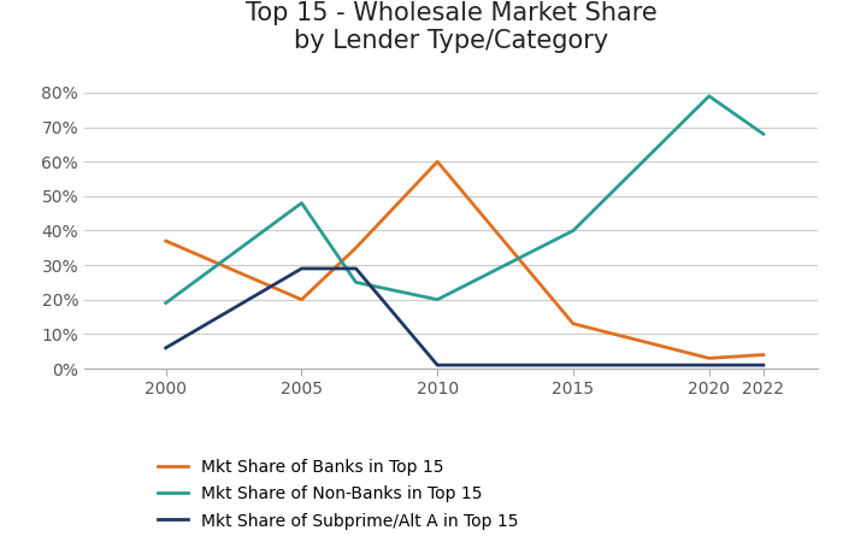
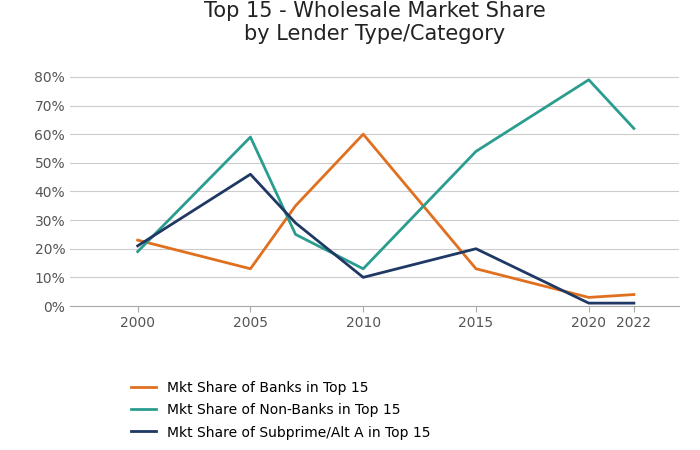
Mkt Share of Banks in Top 15/2000: 37% -> 23%
Mkt Share of Subprime/Alt A in Top 15/2000: 6% -> 21%
Mkt Share of Banks in Top 15/2005: 20% -> 13%
Mkt Share of Non-Banks in Top 15/2005: 48% -> 59%
Mkt Share of Subprime/Alt A in Top 15/2005: 29% -> 46%
Mkt Share of Non-Banks in Top 15/2010: 20% -> 13%
Mkt Share of Subprime/Alt A in Top 15/2010: 1% -> 10%
Mkt Share of Non-Banks in Top 15/2015: 40% -> 54%
Mkt Share of Subprime/Alt A in Top 15/2015: 1% -> 20%
Mkt Share of Non-Banks in Top 15/2022: 68% -> 62%
